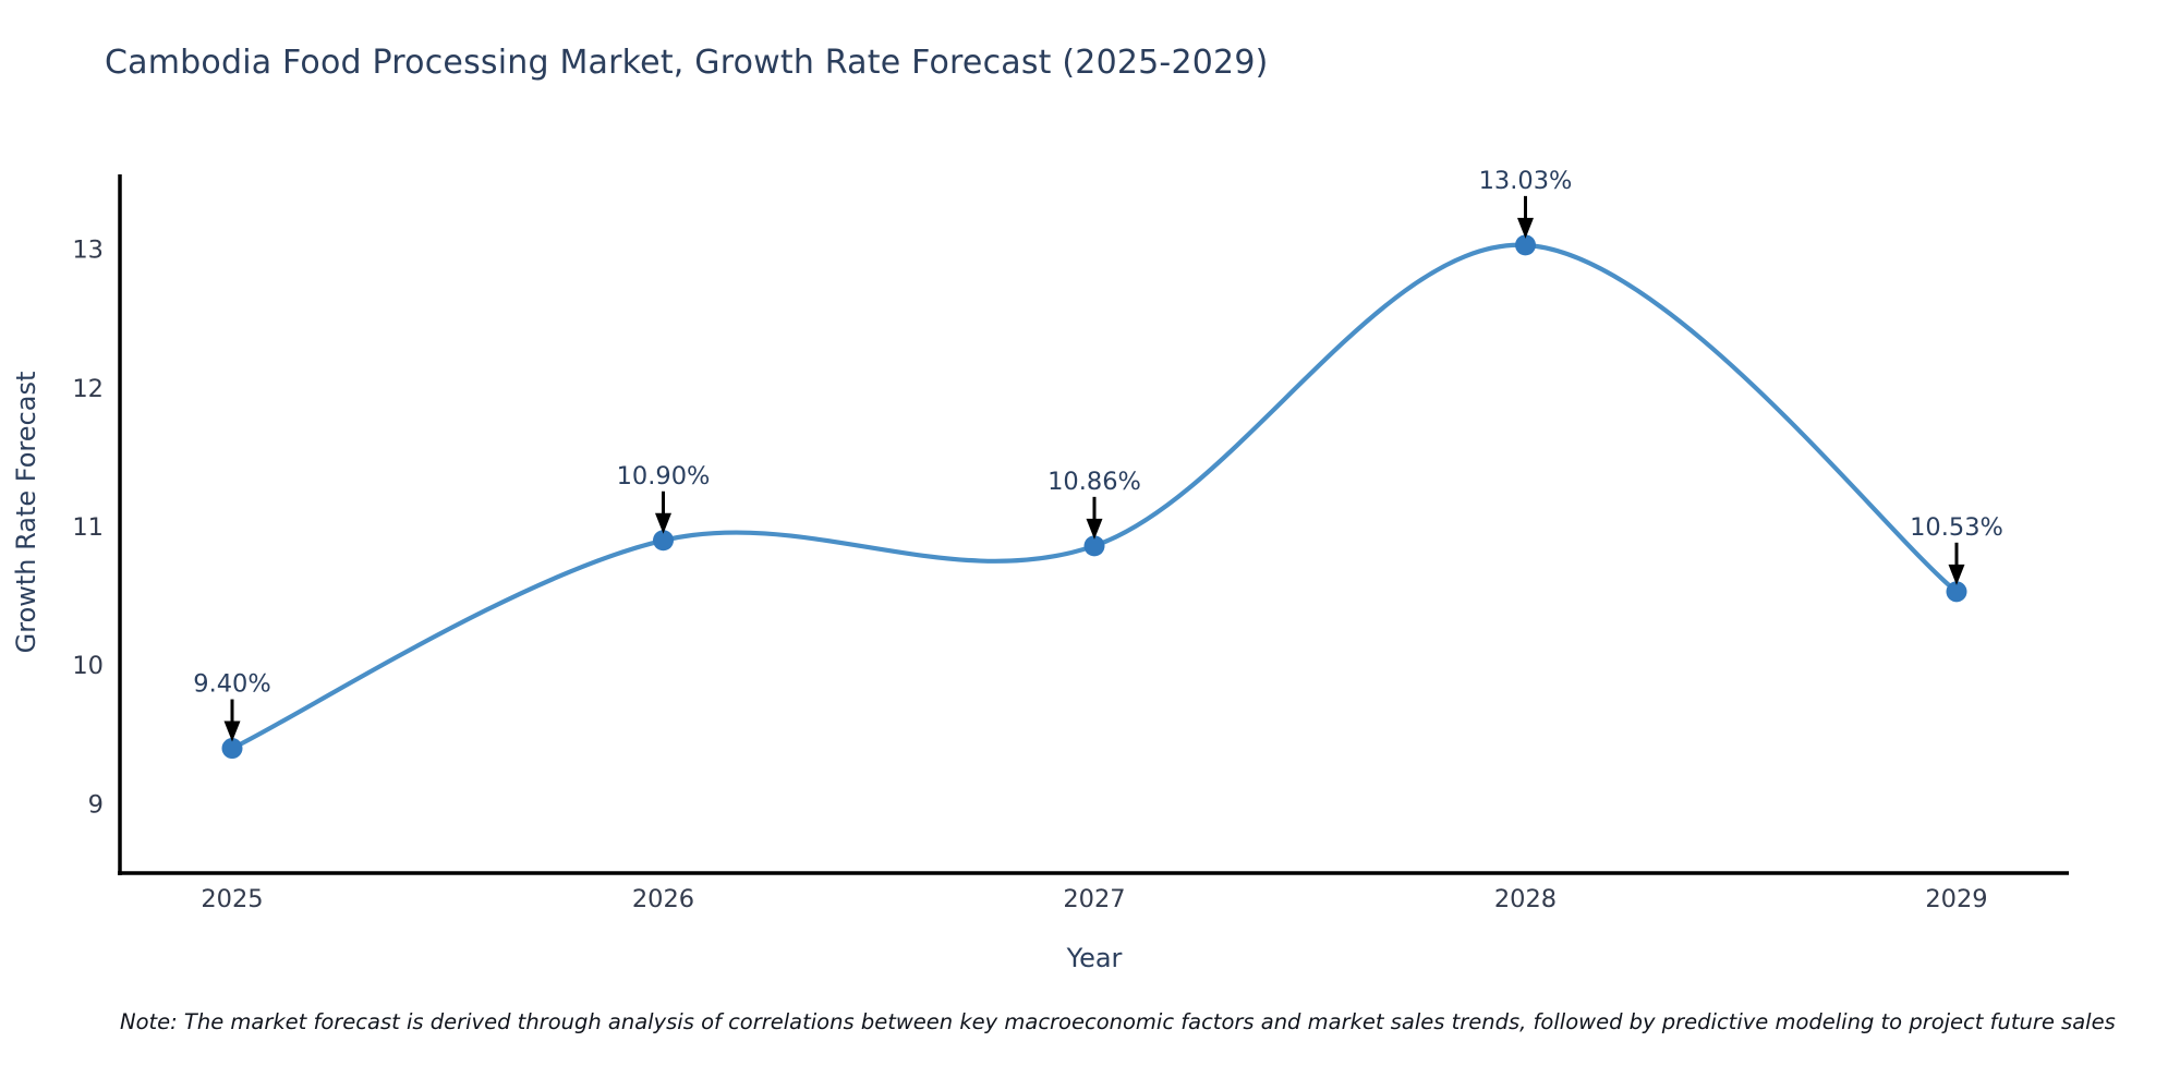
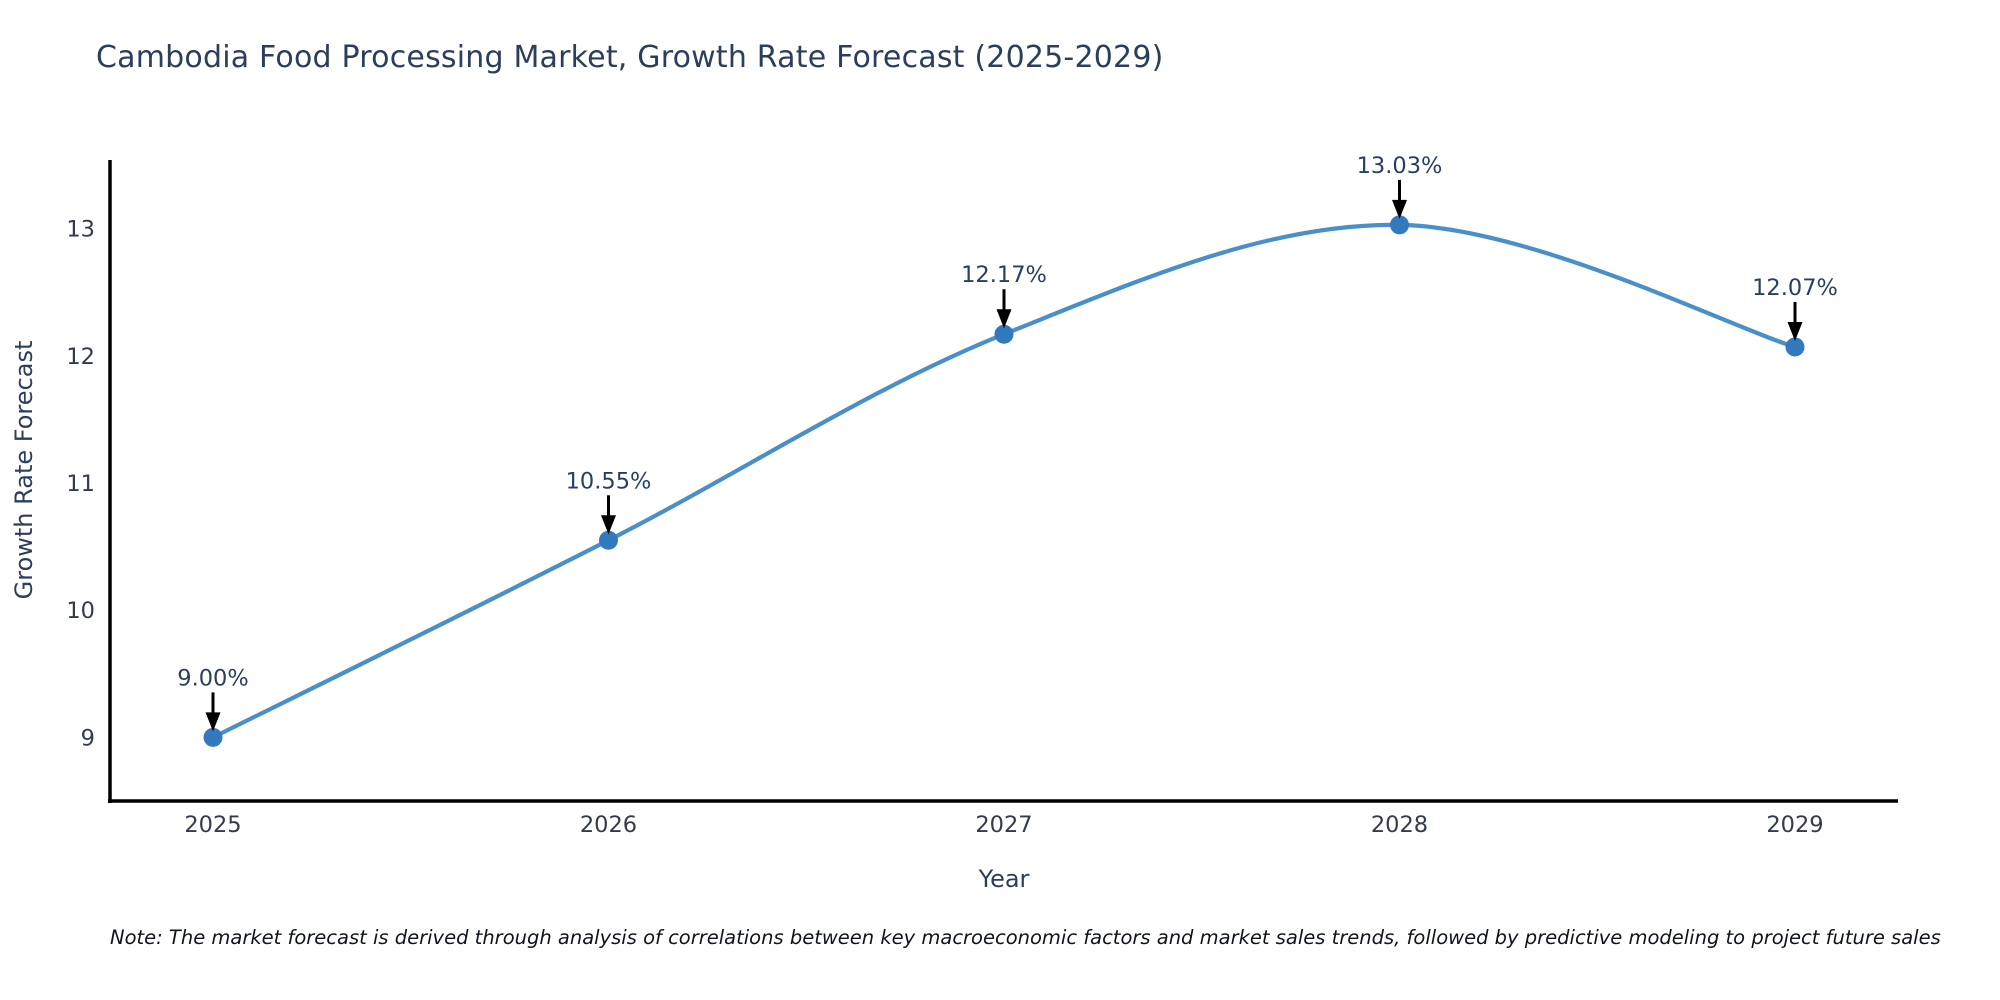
2025: 9.40% -> 9.00%
2026: 10.90% -> 10.55%
2027: 10.86% -> 12.17%
2029: 10.53% -> 12.07%
